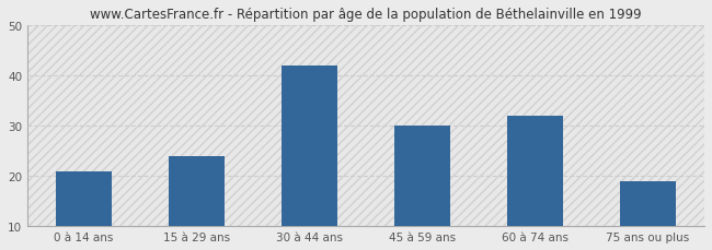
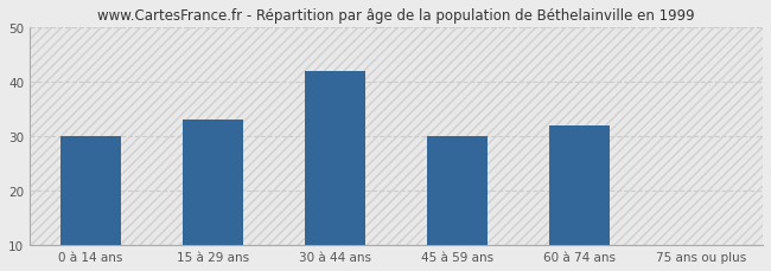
0 à 14 ans: 21 -> 30
15 à 29 ans: 24 -> 33
75 ans ou plus: 19 -> 10
